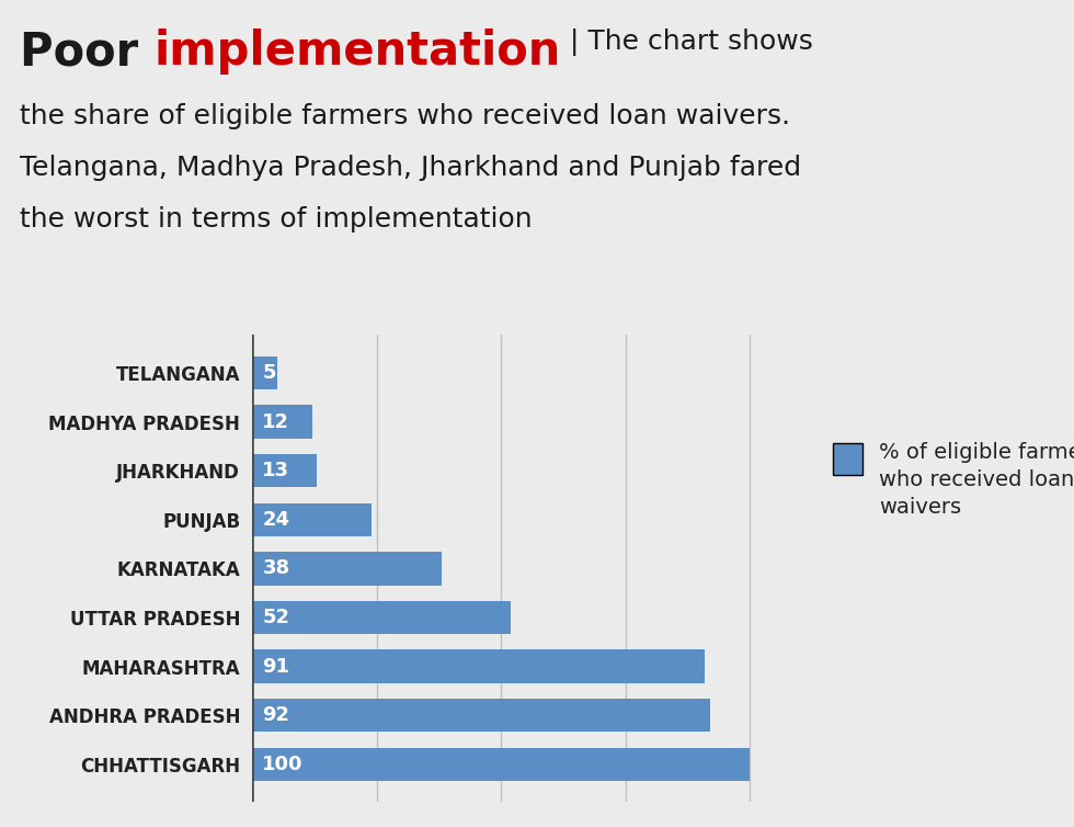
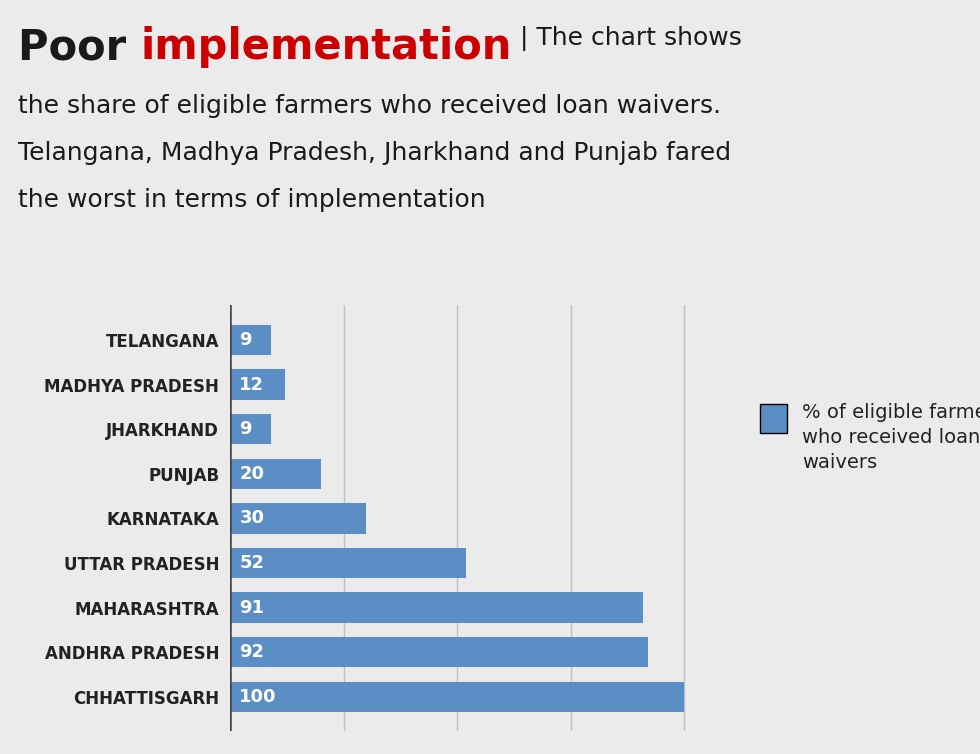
TELANGANA: 5 -> 9
JHARKHAND: 13 -> 9
PUNJAB: 24 -> 20
KARNATAKA: 38 -> 30
